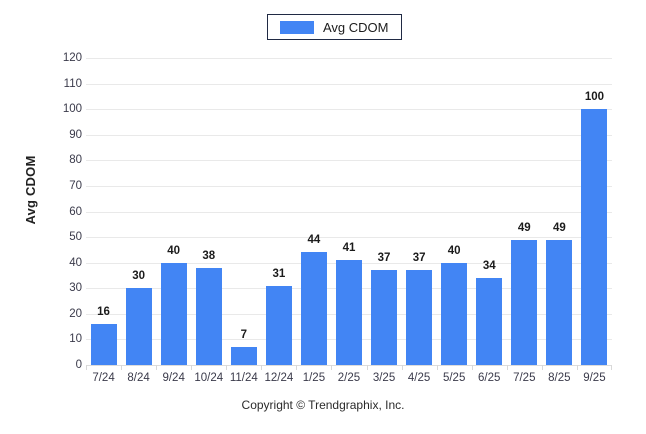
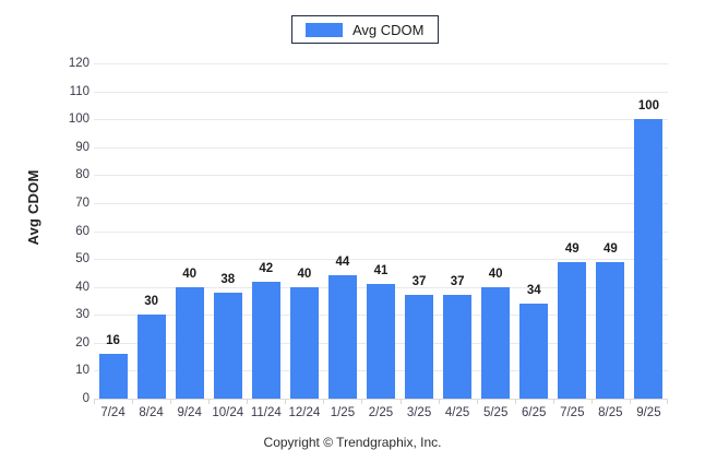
11/24: 7 -> 42
12/24: 31 -> 40
